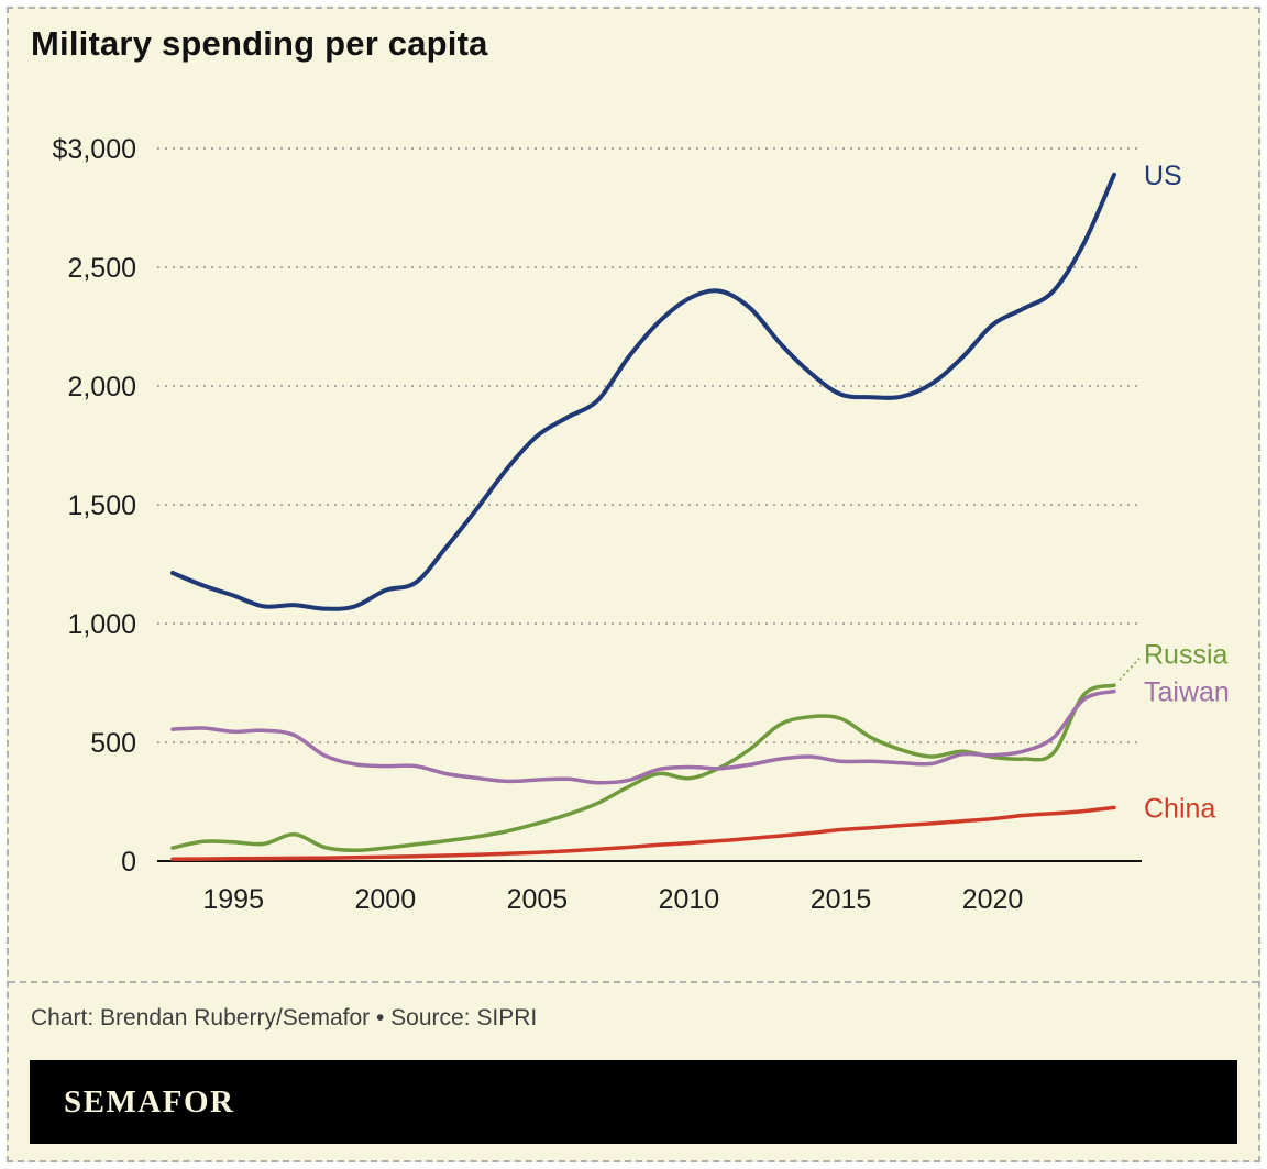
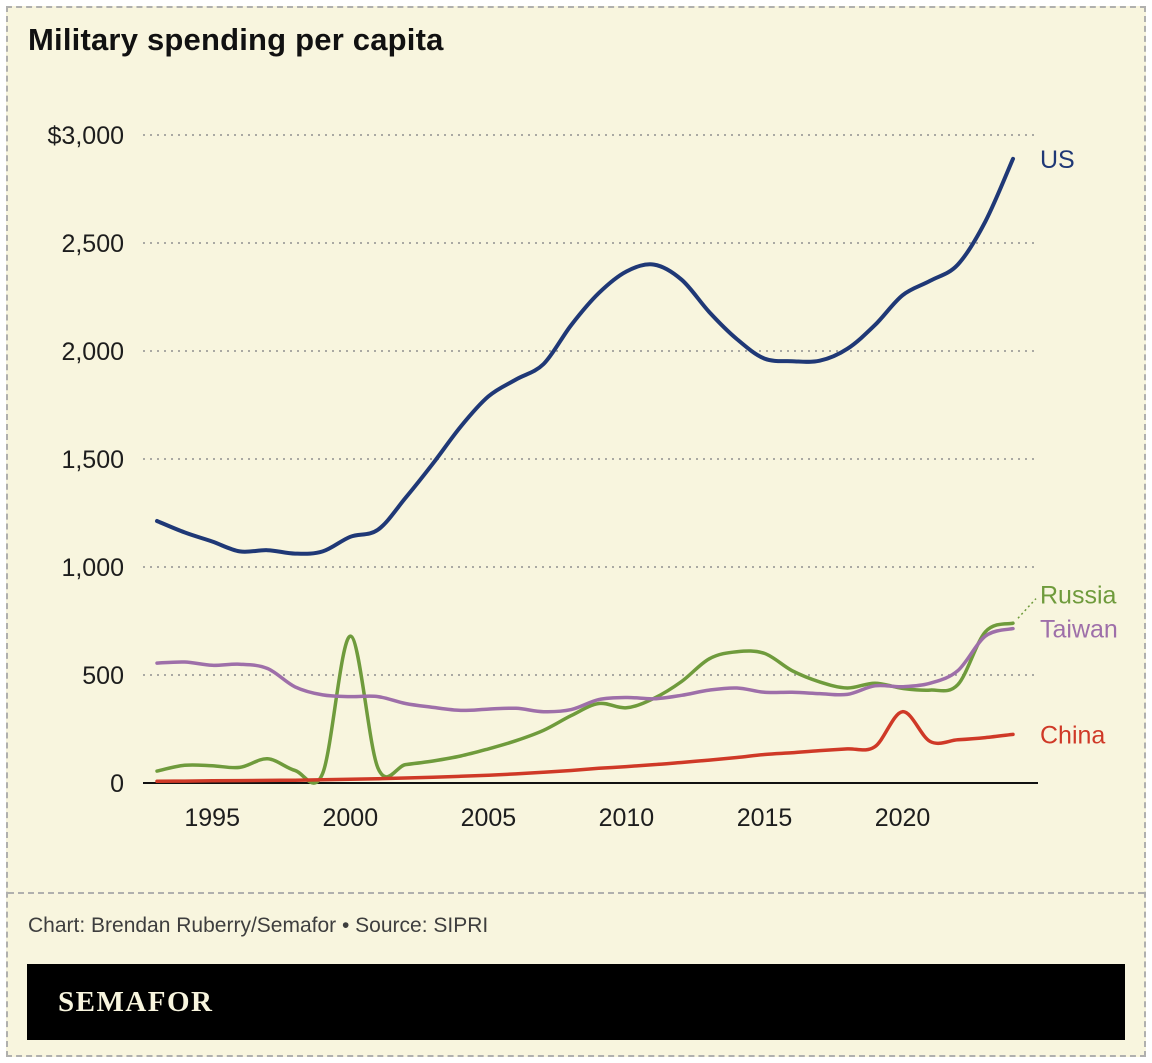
Russia/2000: $60 -> $680
China/2020: $180 -> $330
